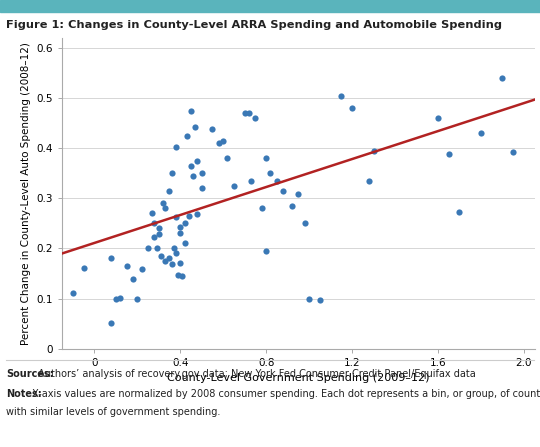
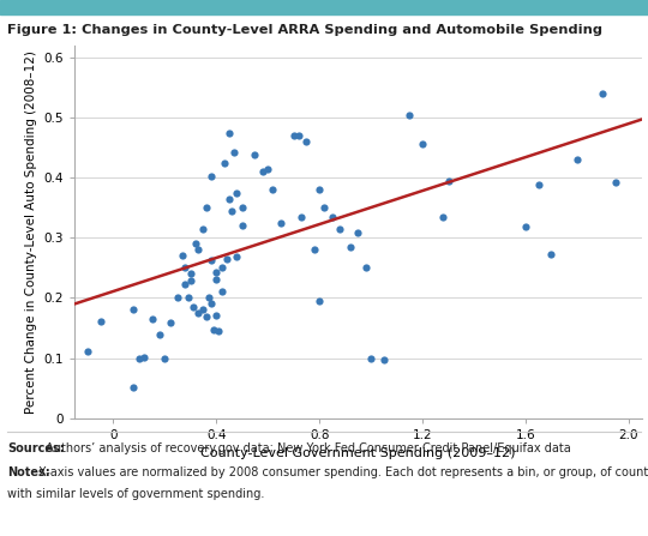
1.2: 0.480 -> 0.456
1.6: 0.460 -> 0.318
